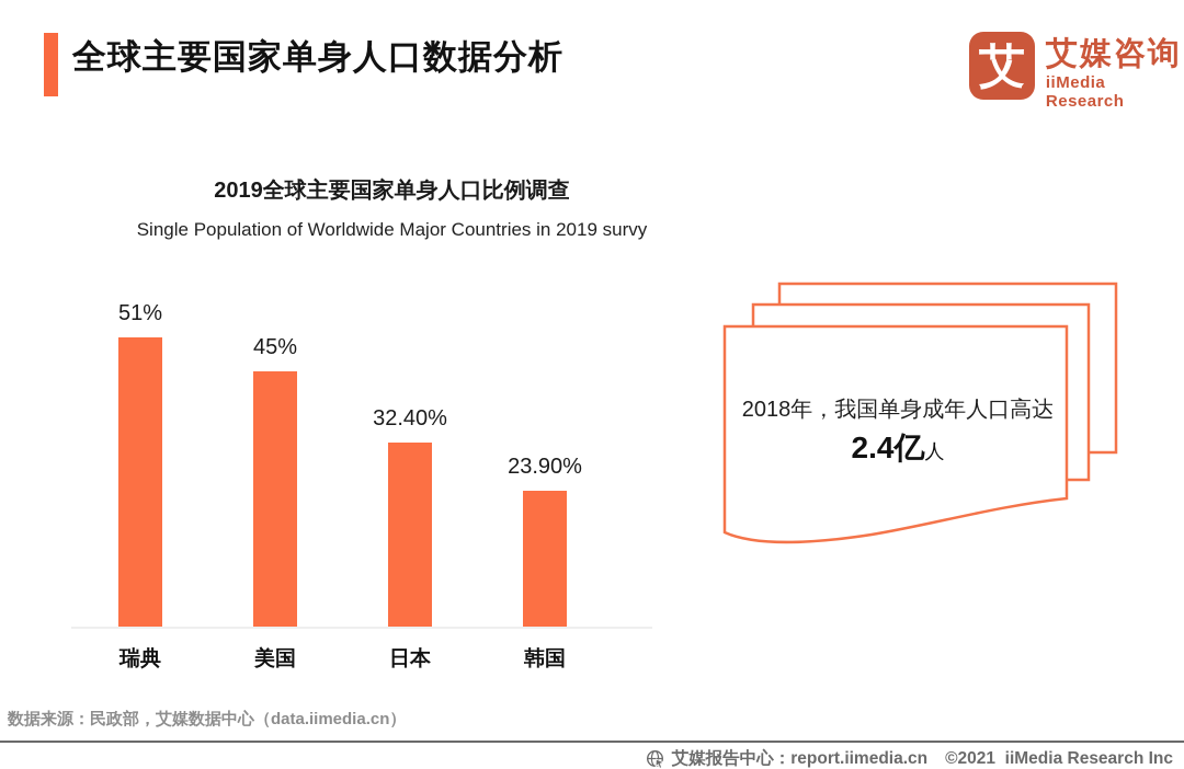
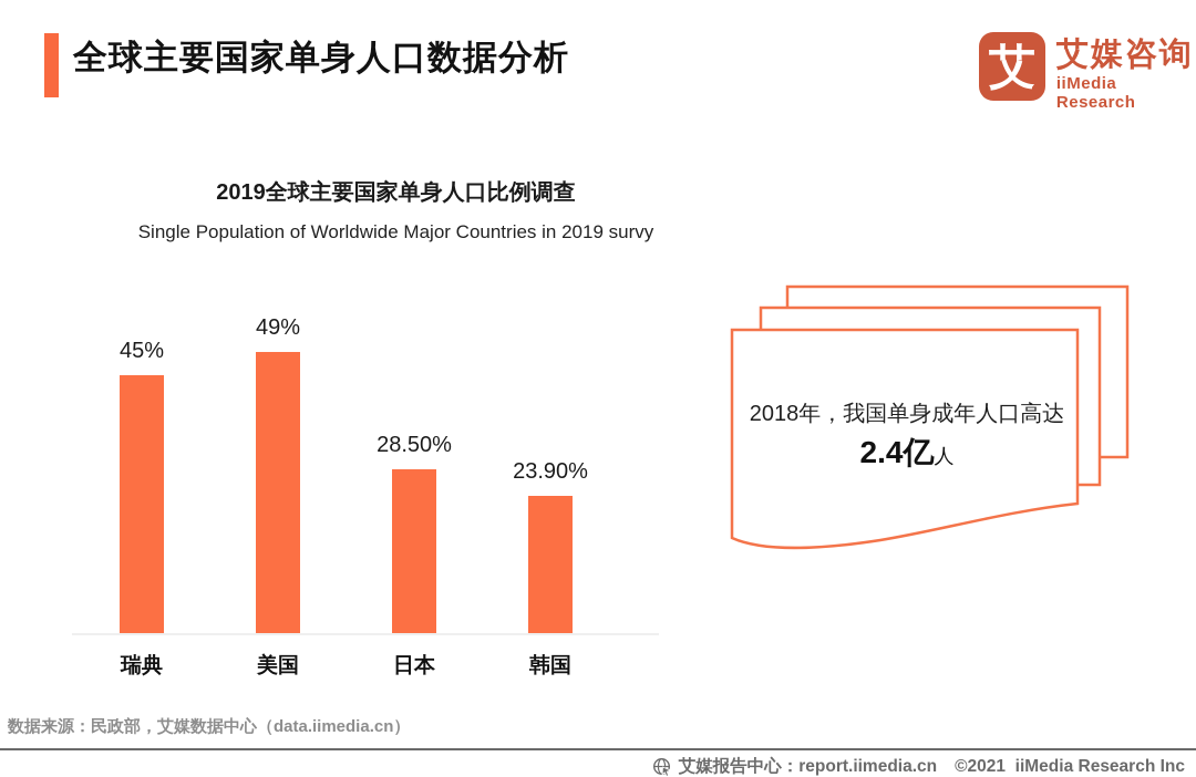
瑞典: 51% -> 45%
美国: 45% -> 49%
日本: 32.40% -> 28.50%
